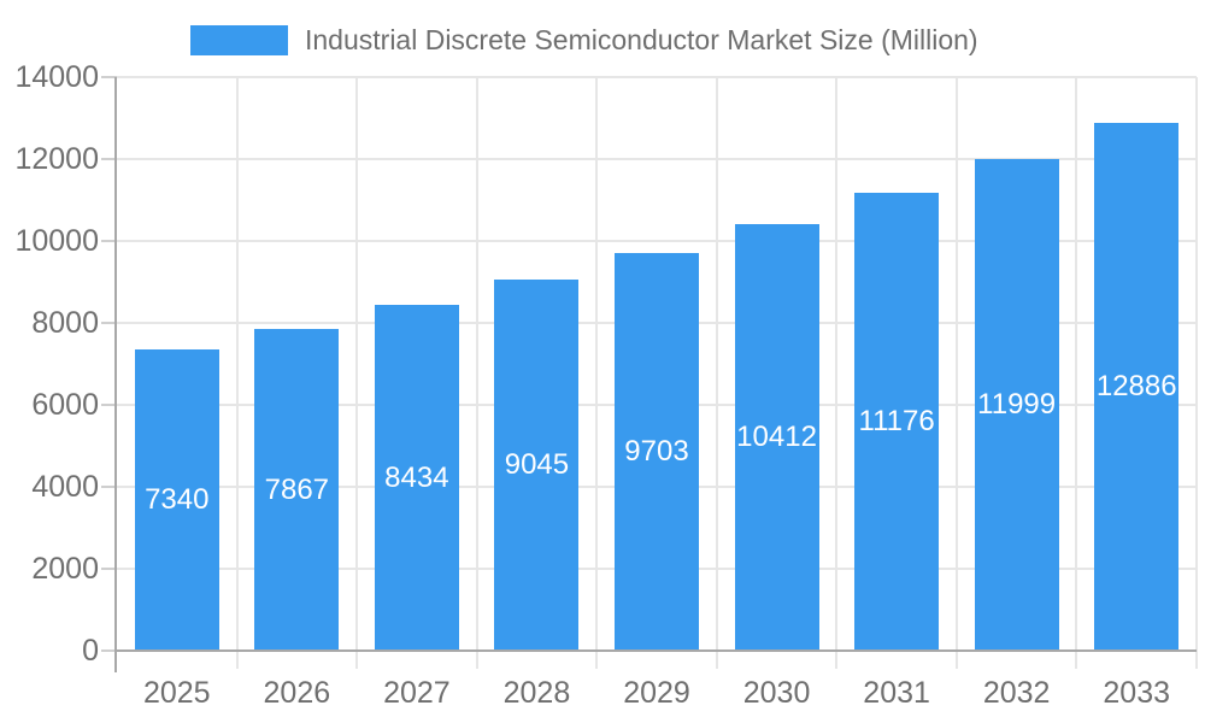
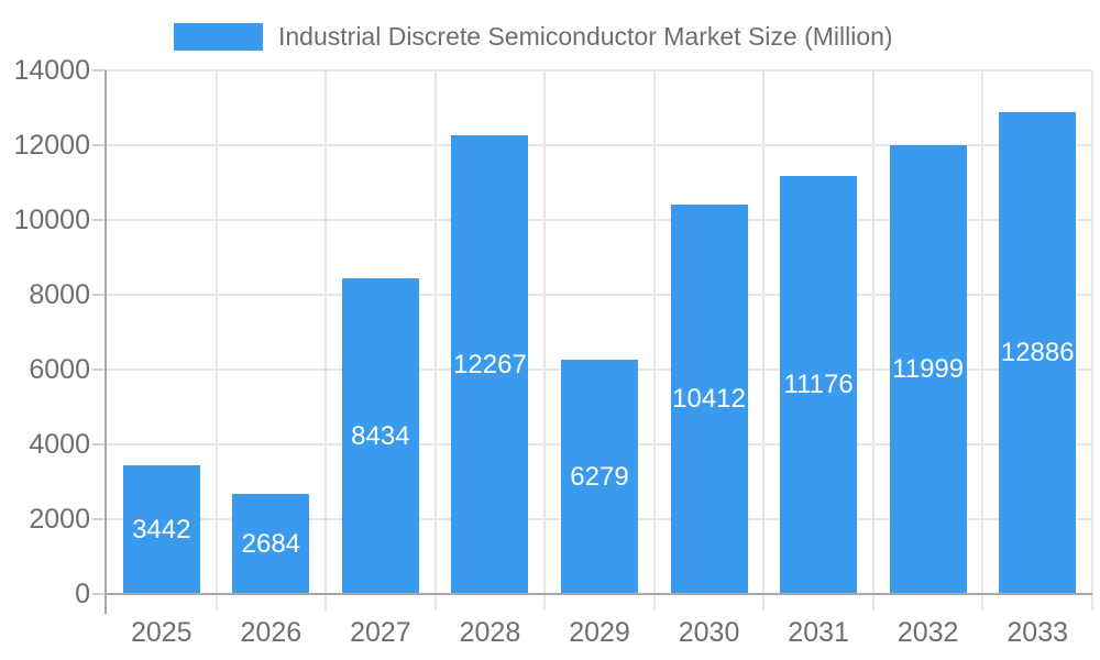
2025: 7340 -> 3442
2026: 7867 -> 2684
2028: 9045 -> 12267
2029: 9703 -> 6279
